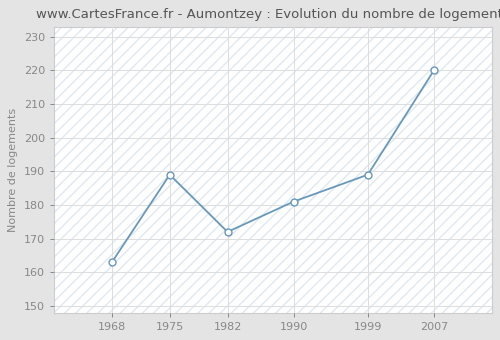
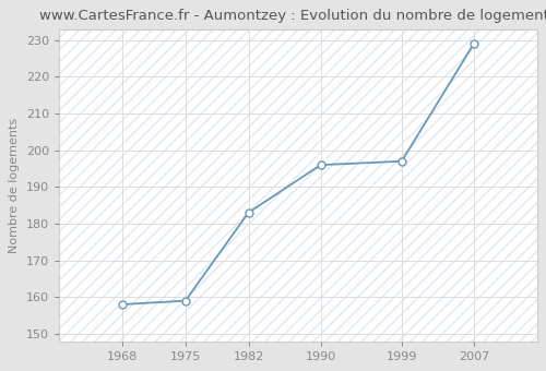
1968: 163 -> 158
1975: 189 -> 159
1982: 172 -> 183
1990: 181 -> 196
1999: 189 -> 197
2007: 220 -> 229
